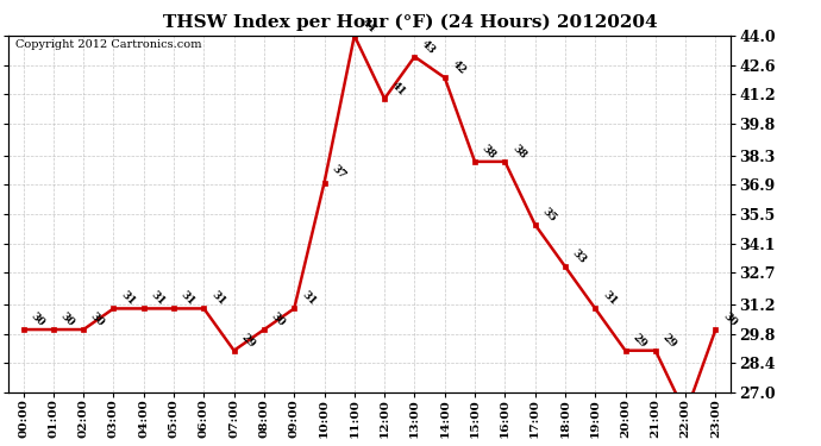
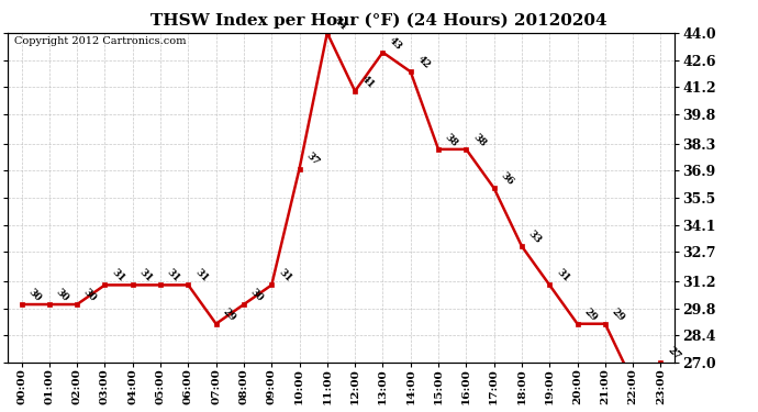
17:00: 35 -> 36
23:00: 30 -> 27
